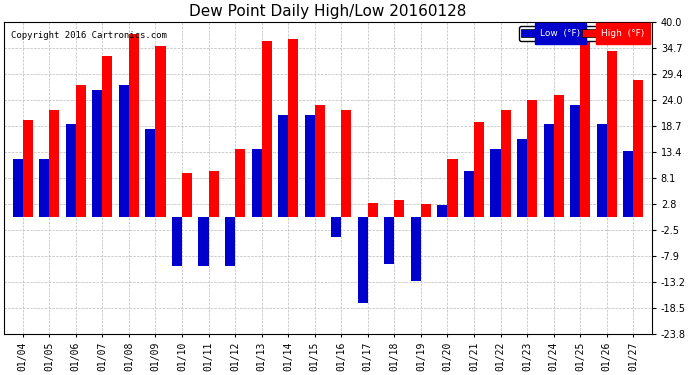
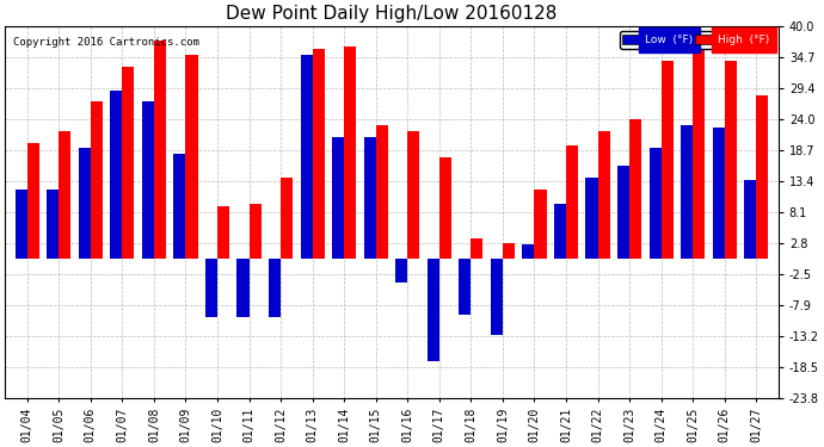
Low (°F)/01/07: 26.0 -> 29.0
Low (°F)/01/13: 14.0 -> 35.0
High (°F)/01/17: 3.0 -> 17.5
High (°F)/01/24: 25.0 -> 34.0
Low (°F)/01/26: 19.0 -> 22.5
